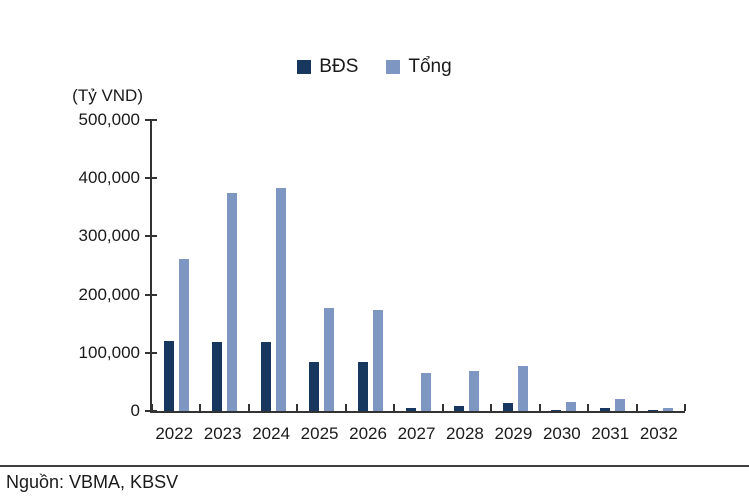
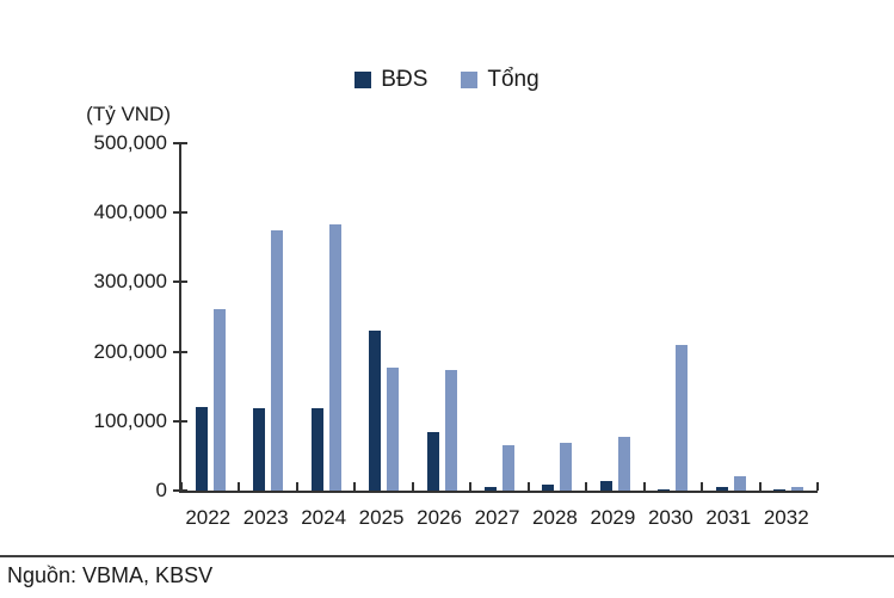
BĐS/2025: 80000 -> 230000
Tổng/2030: 20000 -> 210000
